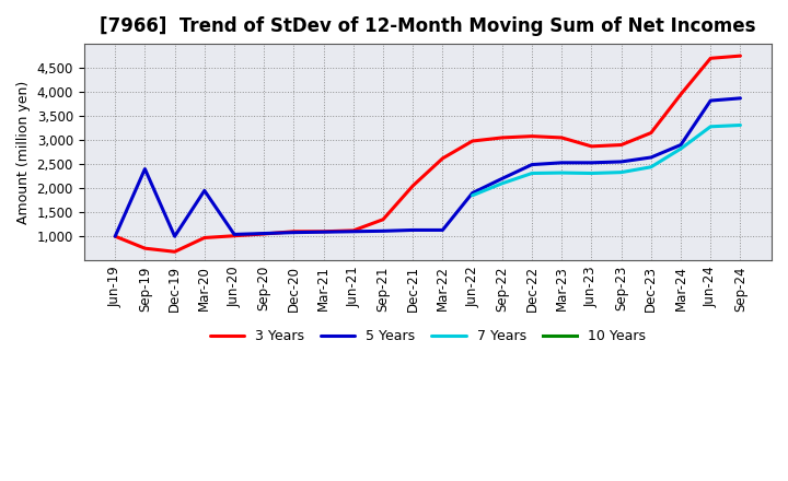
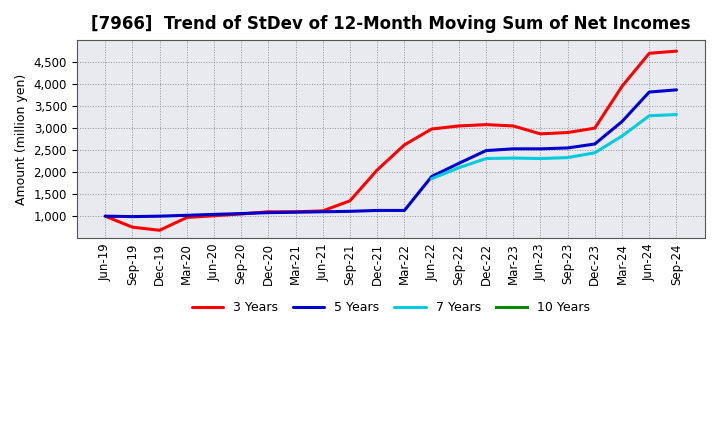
5 Years/Sep-19: 2,400 -> 990
5 Years/Mar-20: 1,950 -> 1,020
3 Years/Dec-23: 3,150 -> 3,000
5 Years/Mar-24: 2,900 -> 3,150
